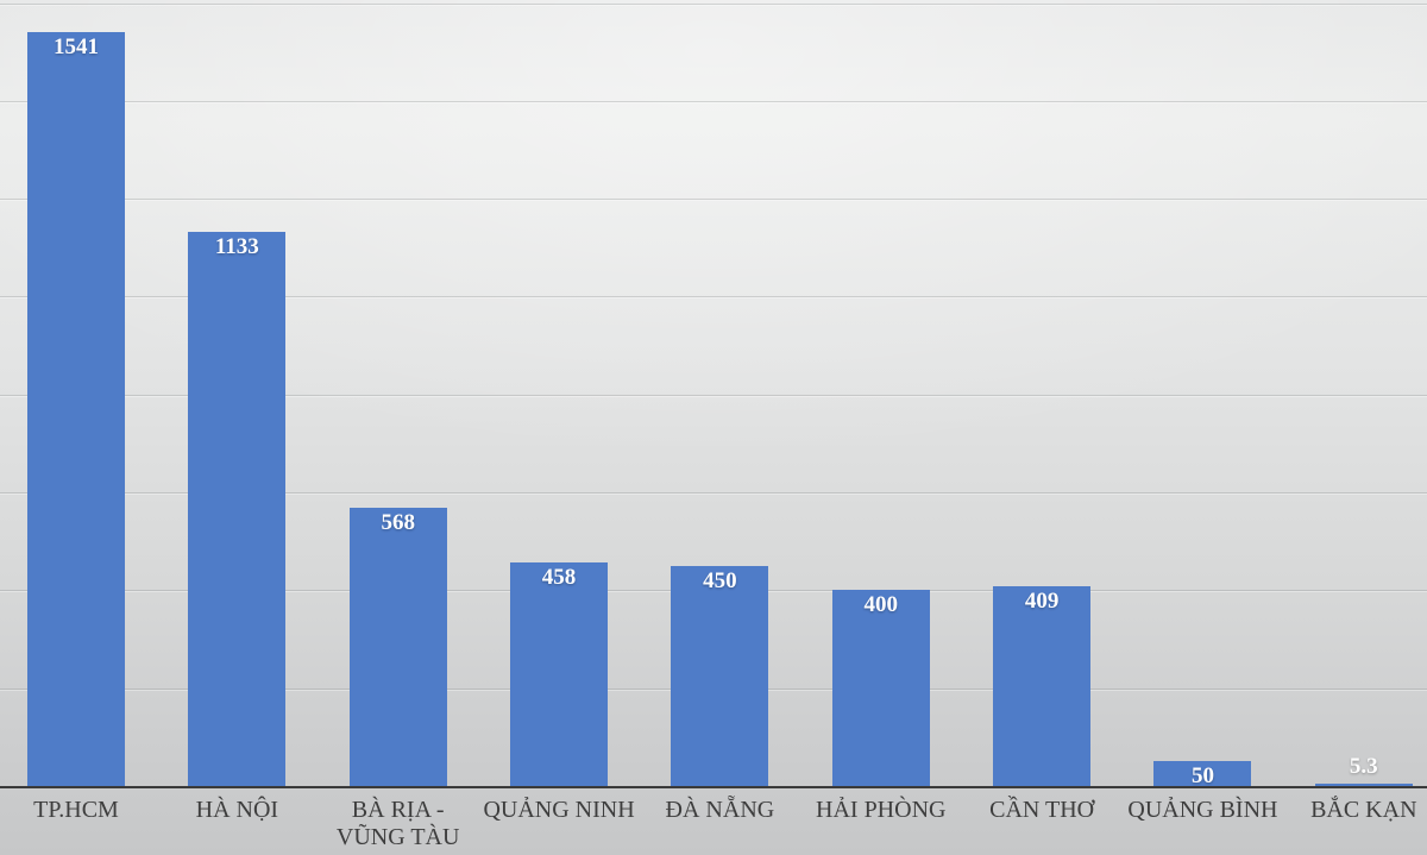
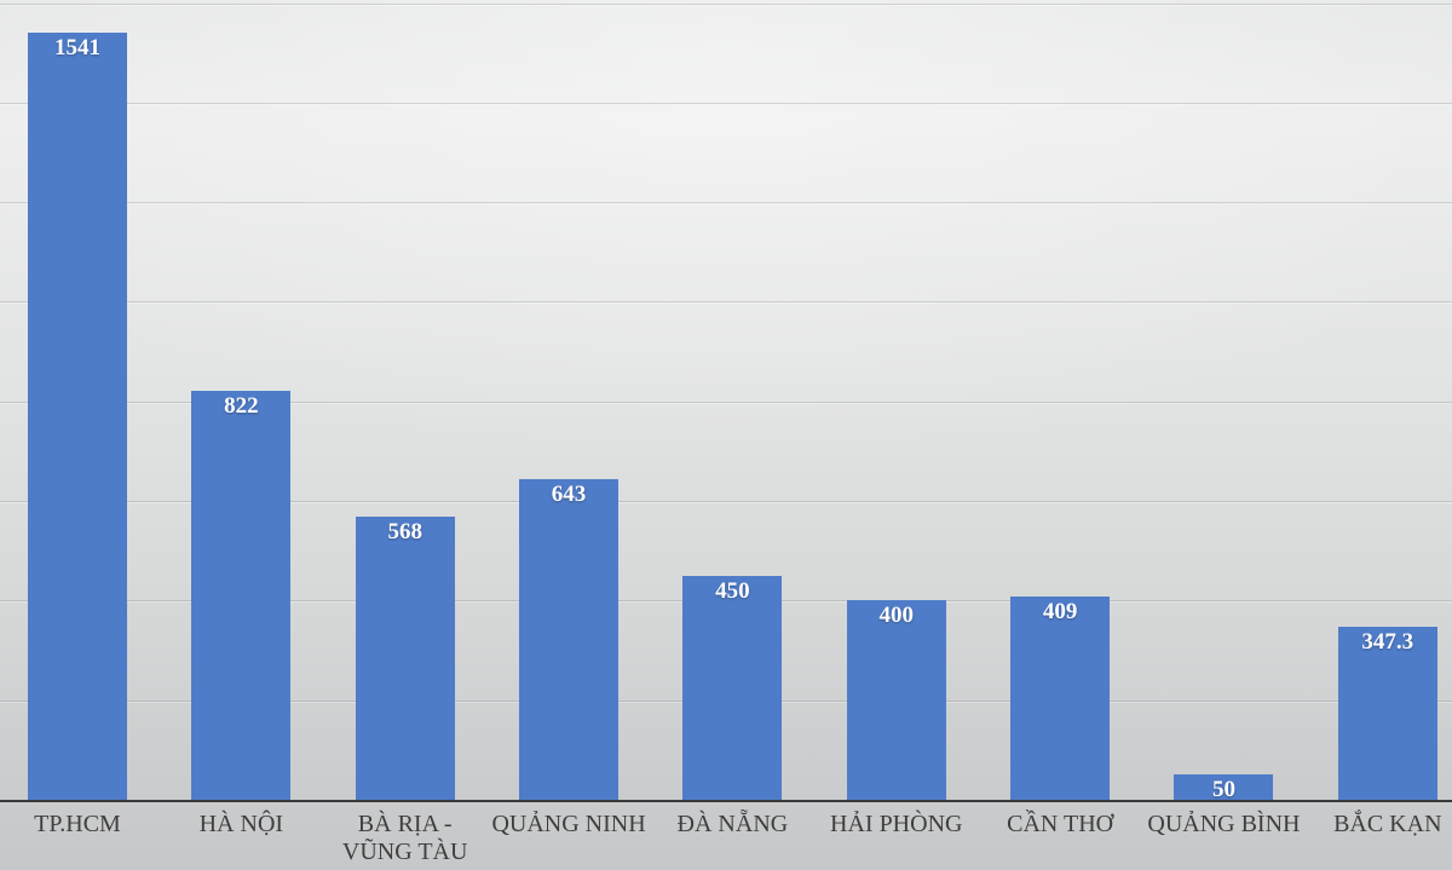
HÀ NỘI: 1133 -> 822
QUẢNG NINH: 458 -> 643
BẮC KẠN: 5.3 -> 347.3
